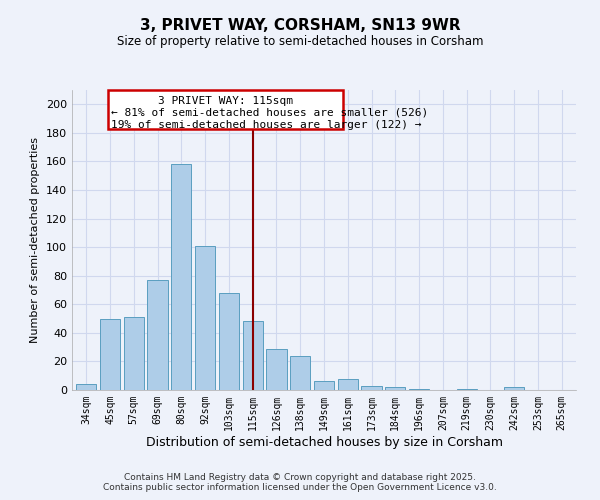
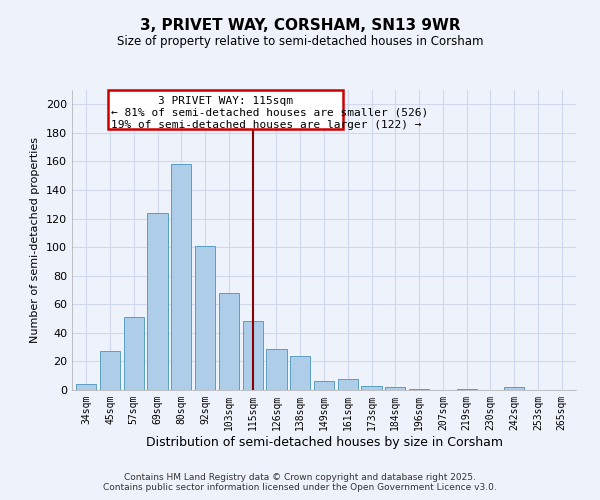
45sqm: 50 -> 27
69sqm: 77 -> 124
